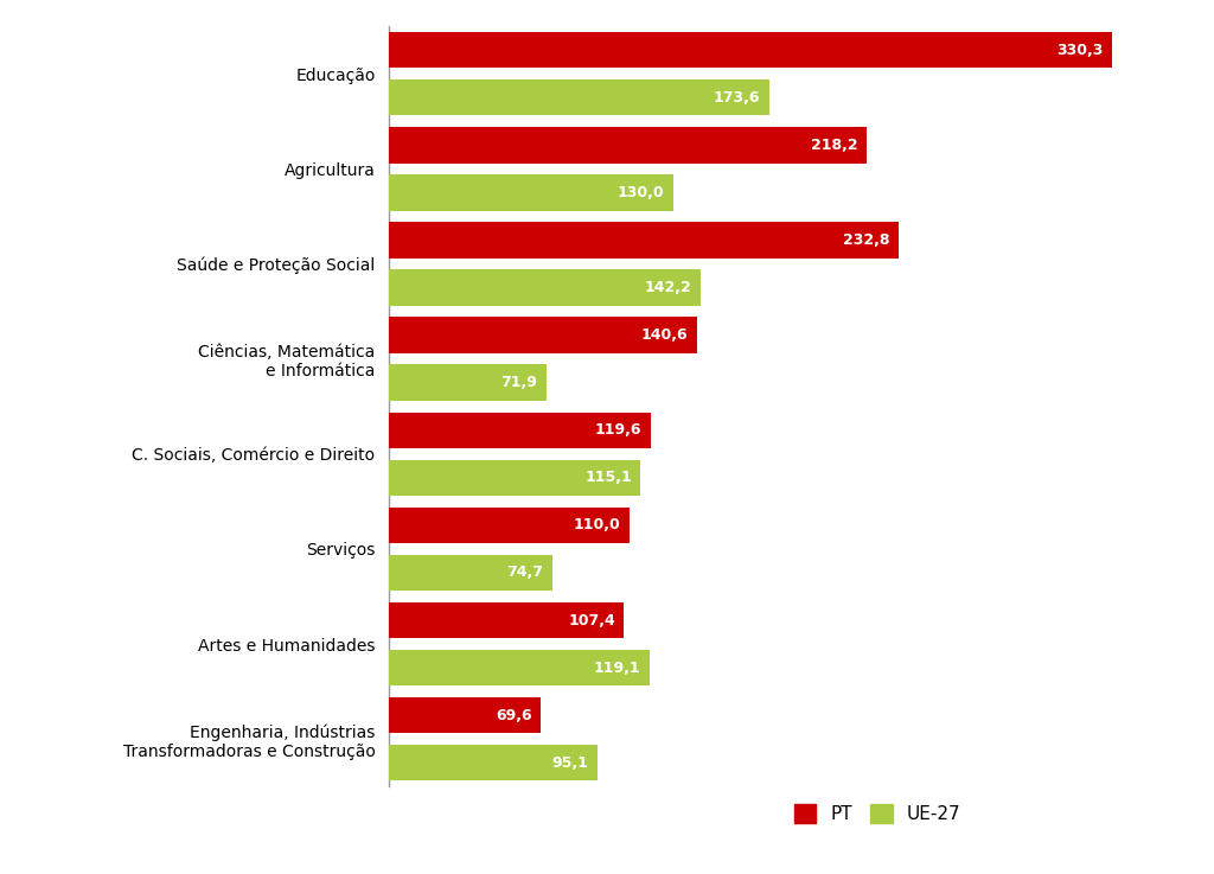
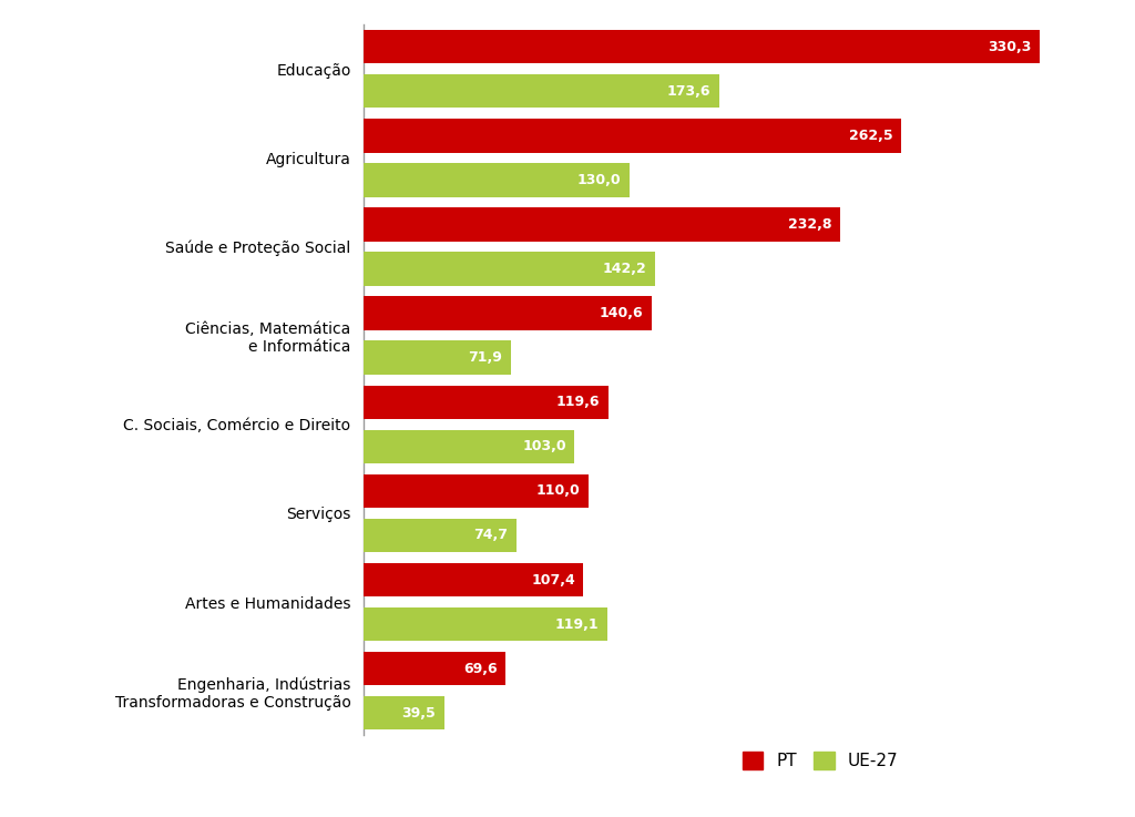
PT/Agricultura: 218,2 -> 262,5
UE-27/C. Sociais, Comércio e Direito: 115,1 -> 103,0
UE-27/Engenharia, Indústrias Transformadoras e Construção: 95,1 -> 39,5
